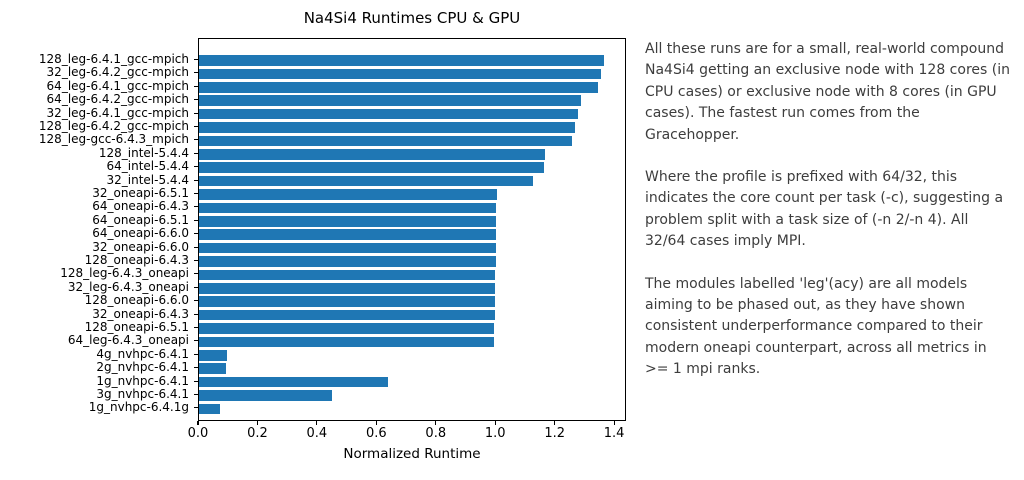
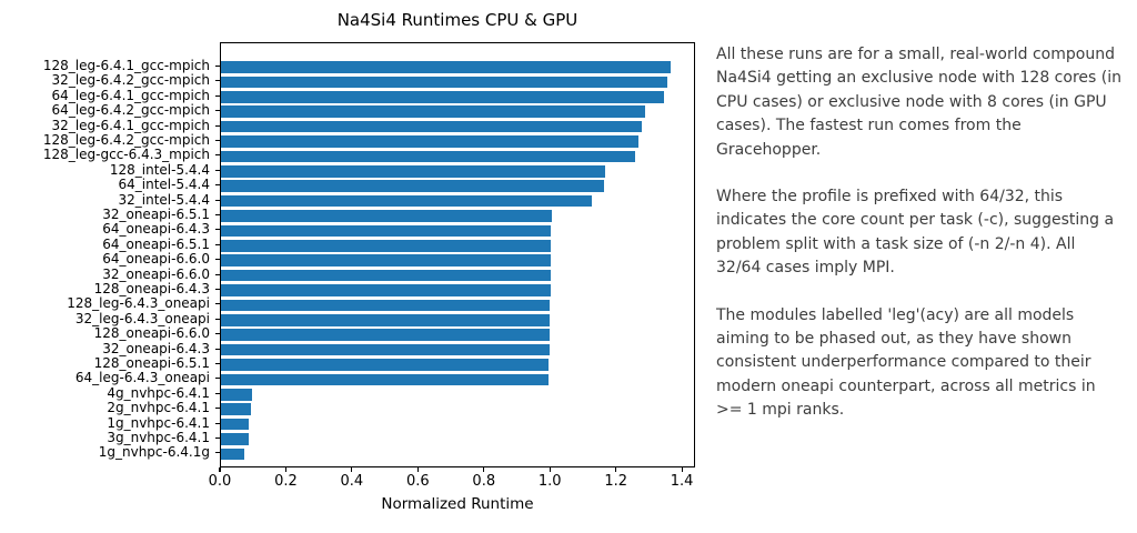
1g_nvhpc-6.4.1: 0.64 -> 0.09
3g_nvhpc-6.4.1: 0.45 -> 0.08
